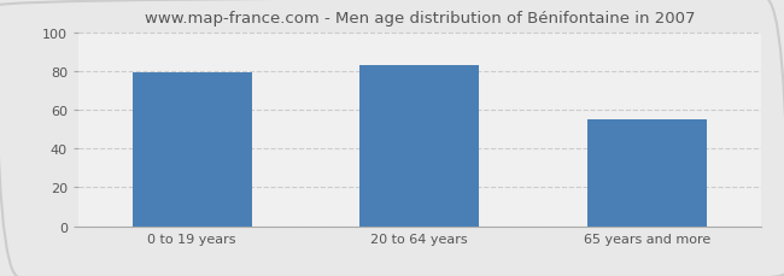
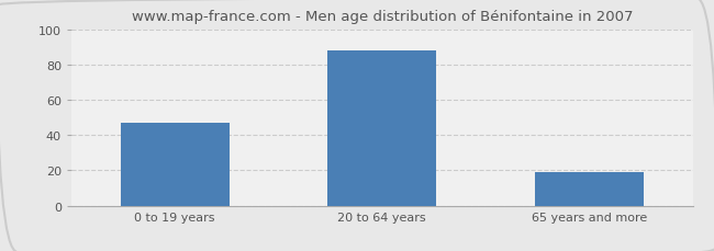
0 to 19 years: 79 -> 47
20 to 64 years: 83 -> 88
65 years and more: 55 -> 19
